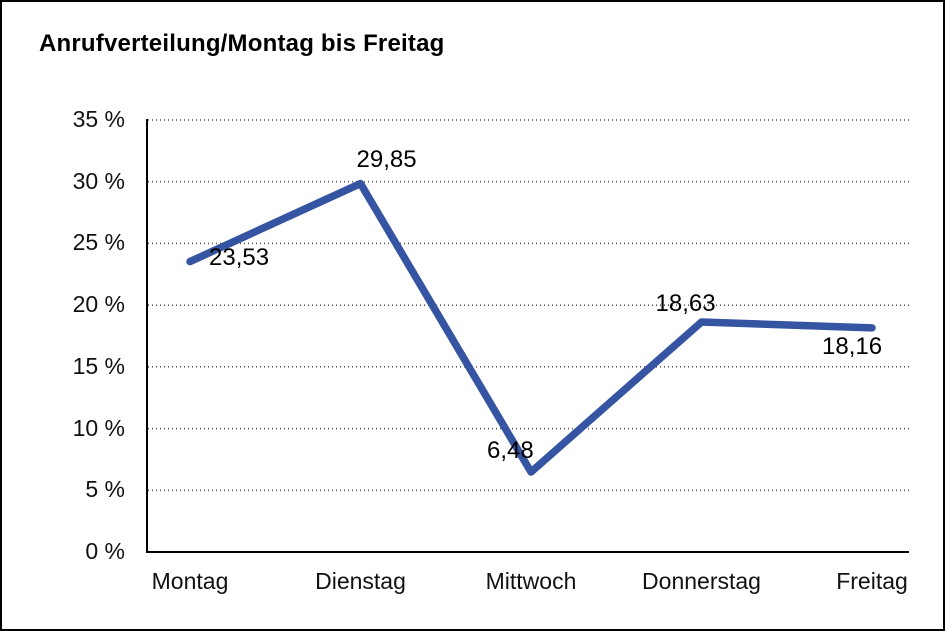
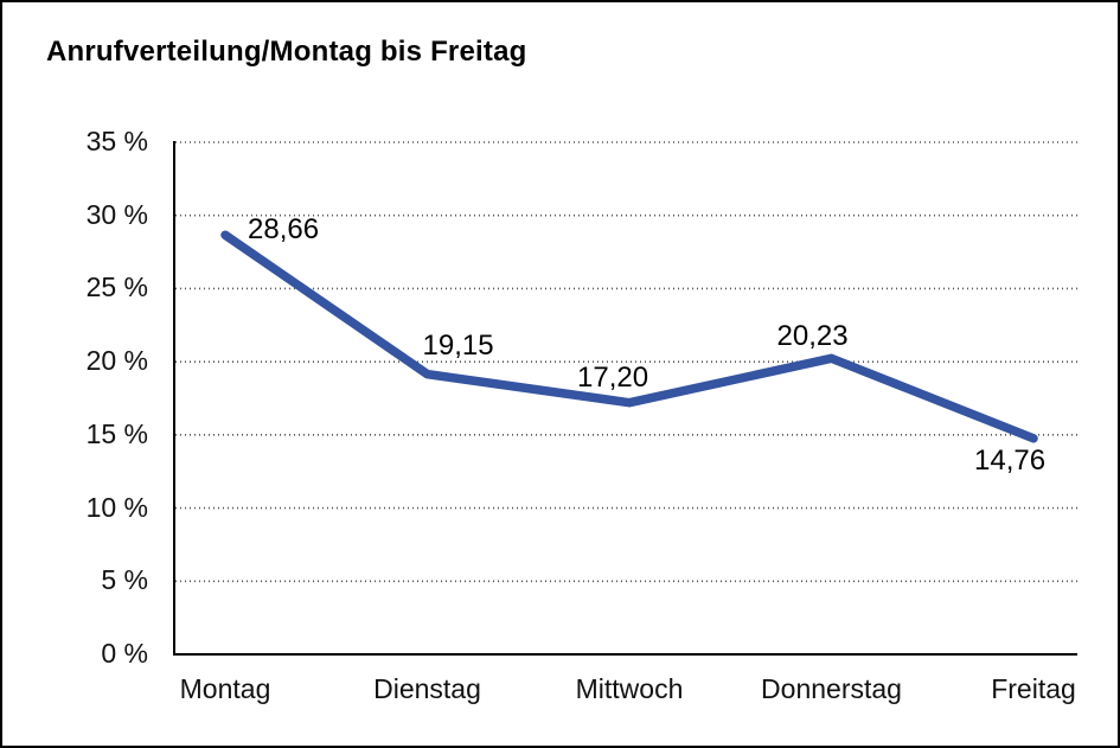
Montag: 23,53 -> 28,66
Dienstag: 29,85 -> 19,15
Mittwoch: 6,48 -> 17,20
Donnerstag: 18,63 -> 20,23
Freitag: 18,16 -> 14,76
